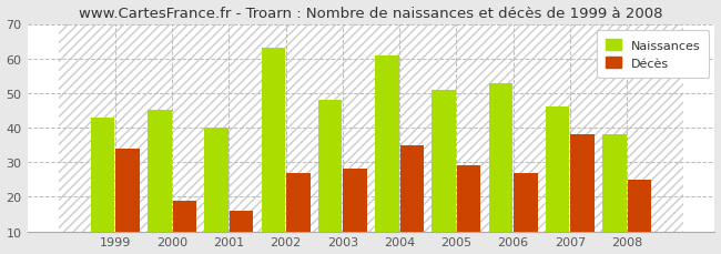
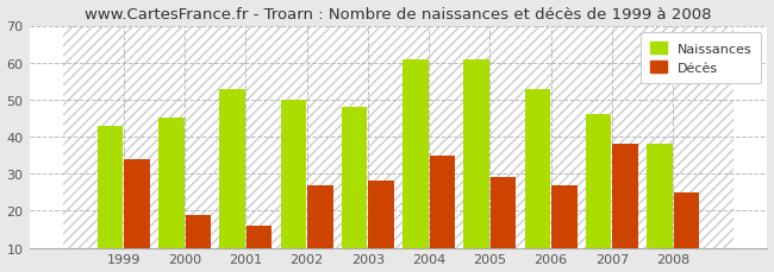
Naissances/2001: 40 -> 53
Naissances/2002: 63 -> 50
Naissances/2005: 51 -> 61
